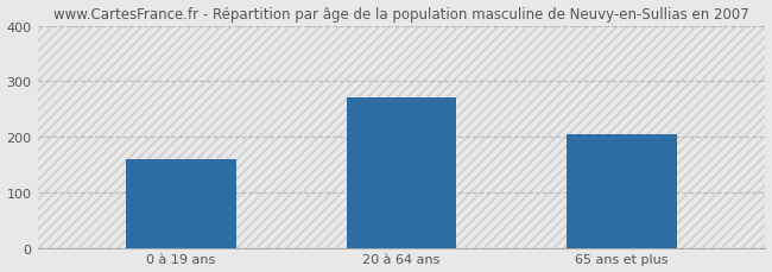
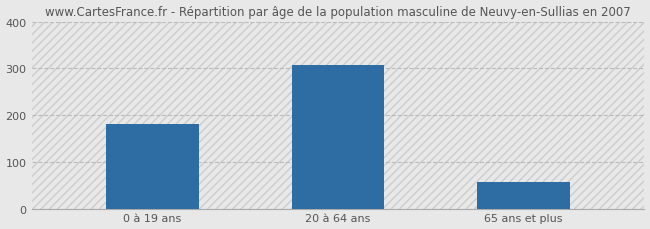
0 à 19 ans: 160 -> 180
20 à 64 ans: 270 -> 308
65 ans et plus: 205 -> 57
